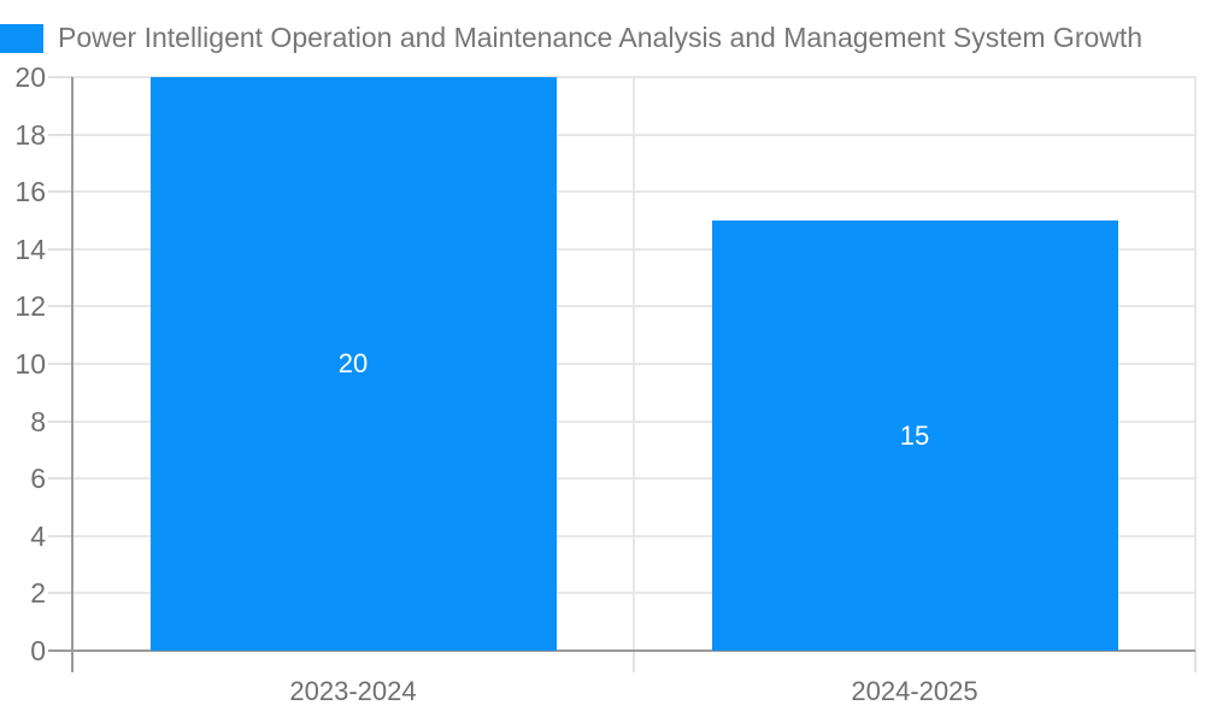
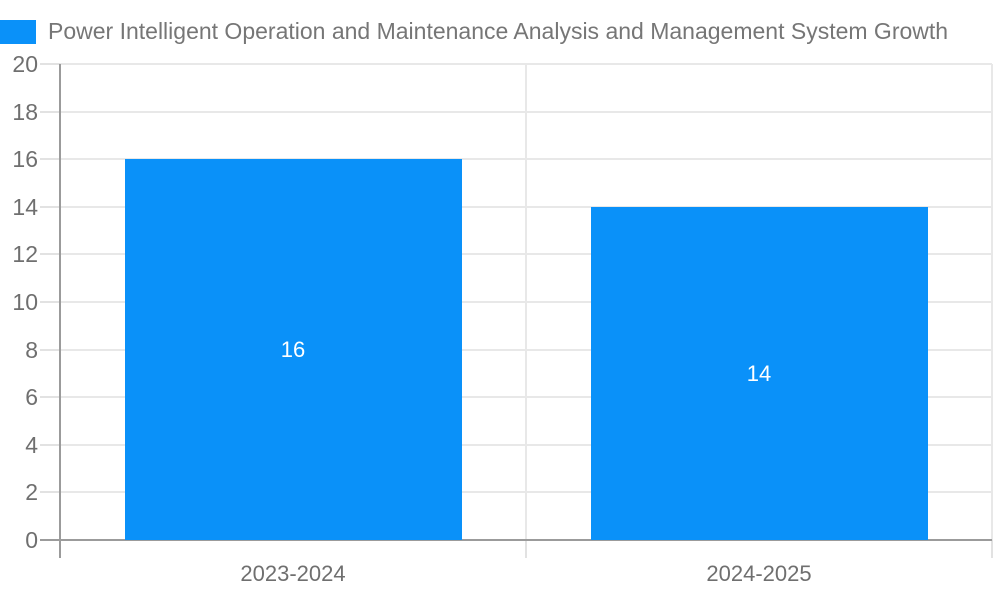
2023-2024: 20 -> 16
2024-2025: 15 -> 14
